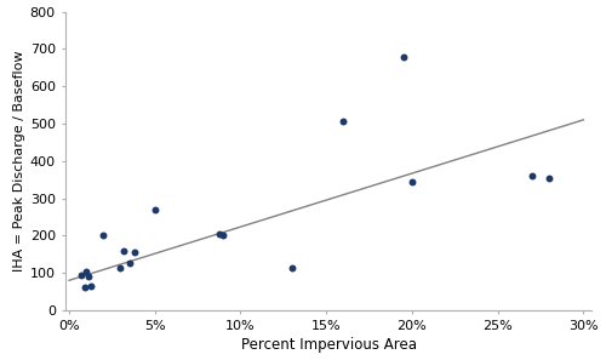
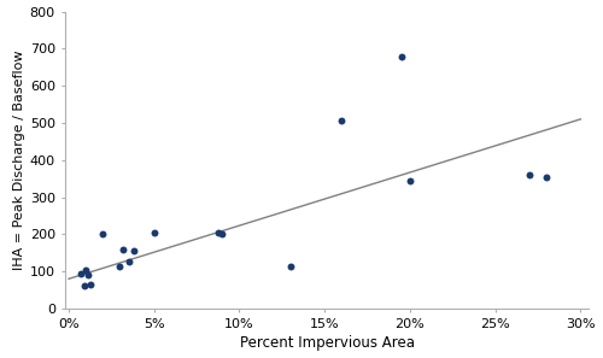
5%: 270 -> 205
